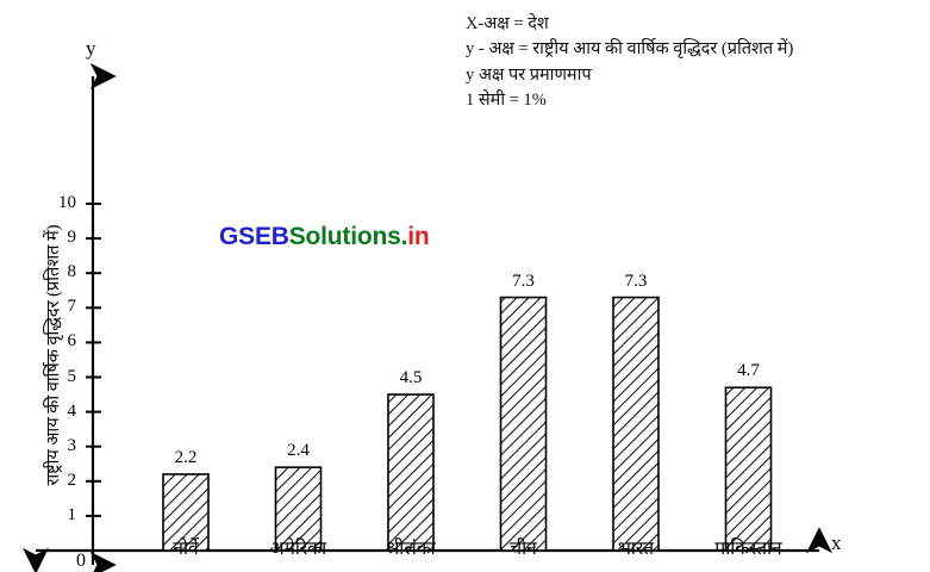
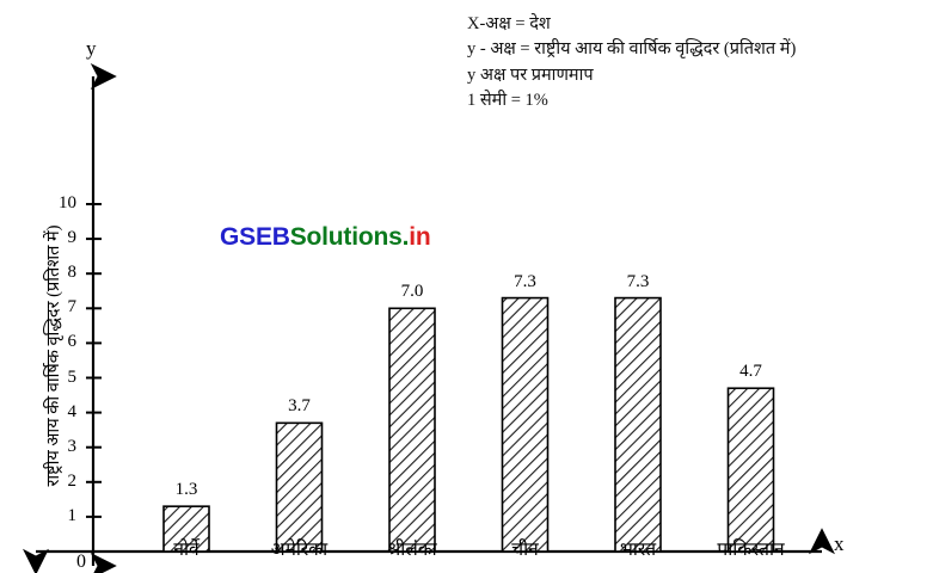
नोर्वे: 2.2 -> 1.3
अमेरिका: 2.4 -> 3.7
श्रीलंका: 4.5 -> 7.0
